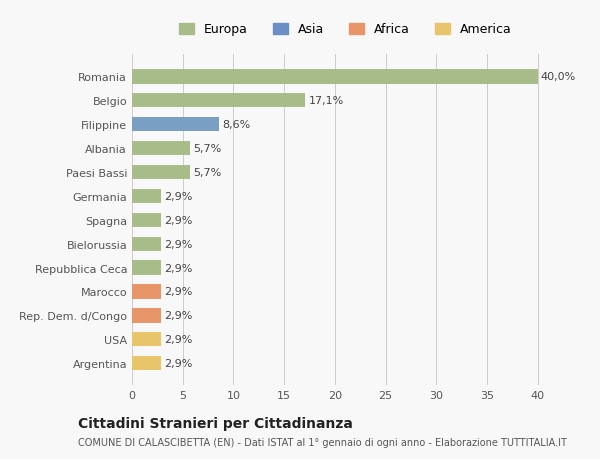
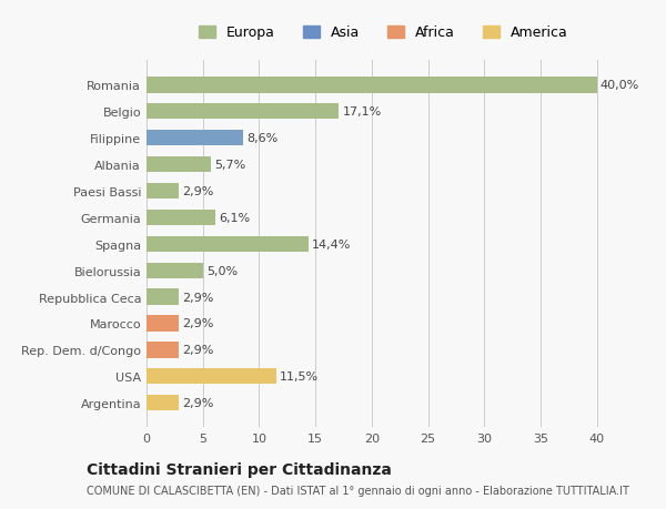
Paesi Bassi: 5,7% -> 2,9%
Germania: 2,9% -> 6,1%
Spagna: 2,9% -> 14,4%
Bielorussia: 2,9% -> 5,0%
USA: 2,9% -> 11,5%
